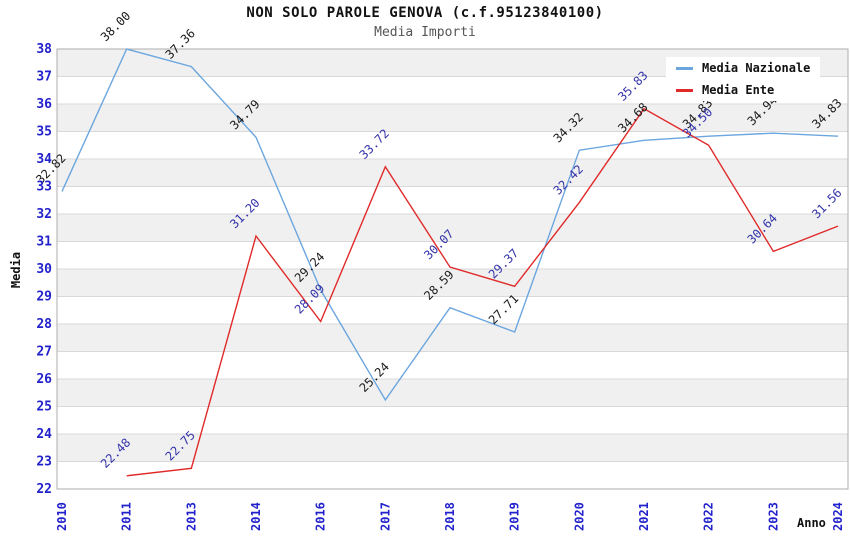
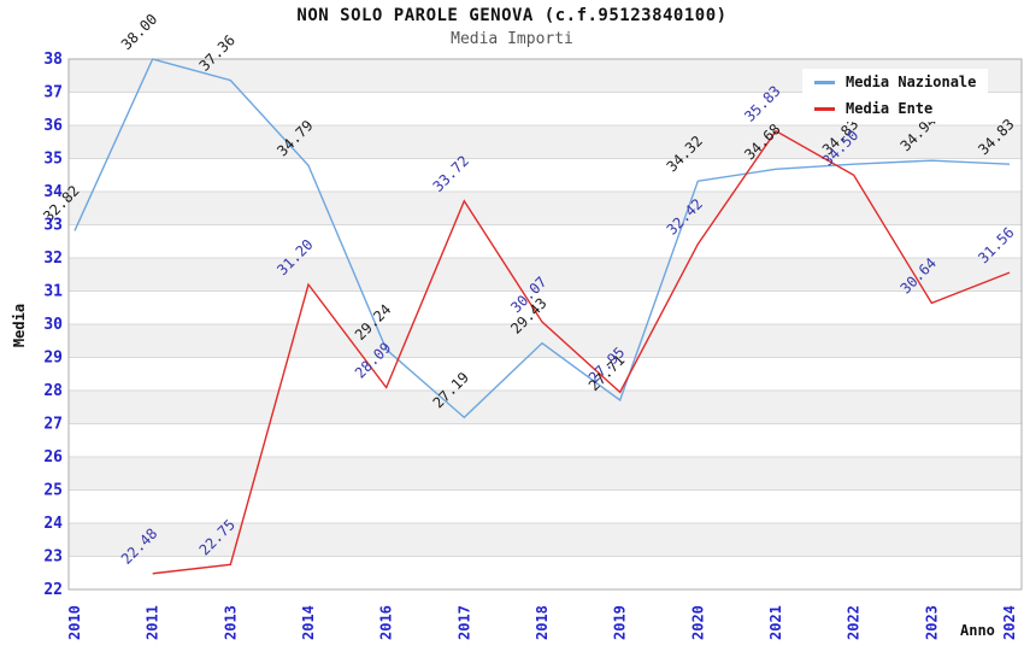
Media Nazionale/2017: 25.24 -> 27.19
Media Nazionale/2018: 28.59 -> 29.43
Media Ente/2019: 29.37 -> 27.95
